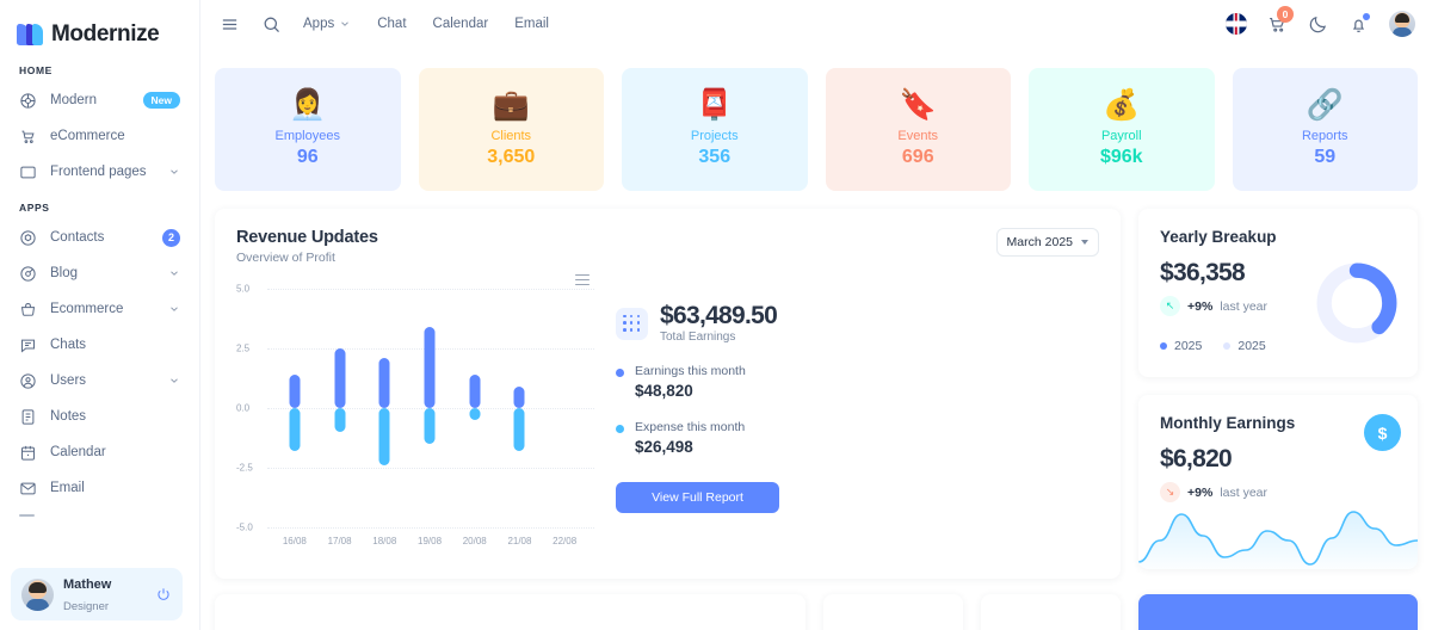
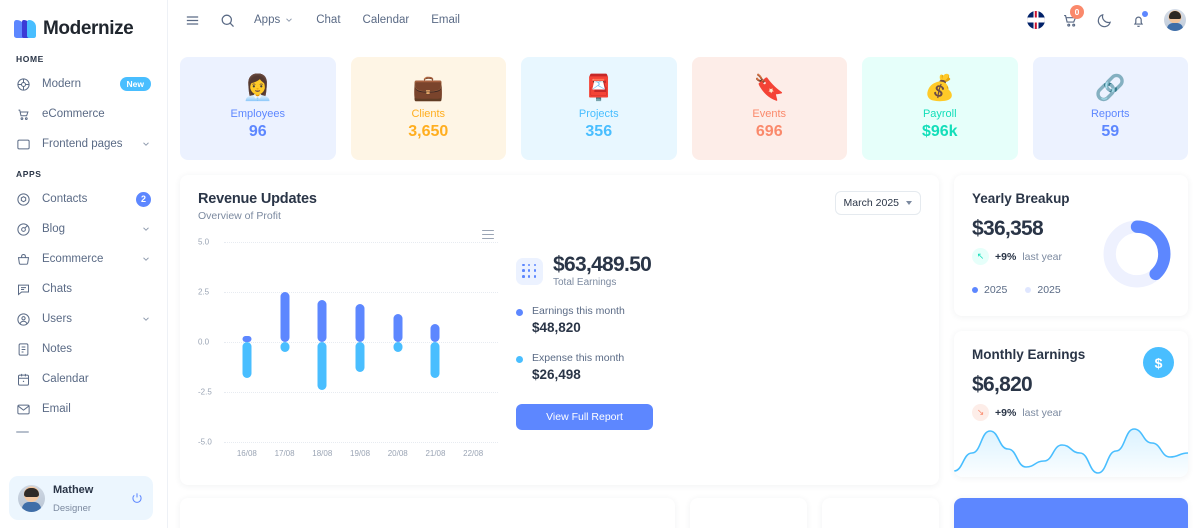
Earnings this month/16/08: 1.4 -> 0.3
Expense this month/17/08: -1.0 -> -0.5
Earnings this month/19/08: 3.4 -> 1.9
